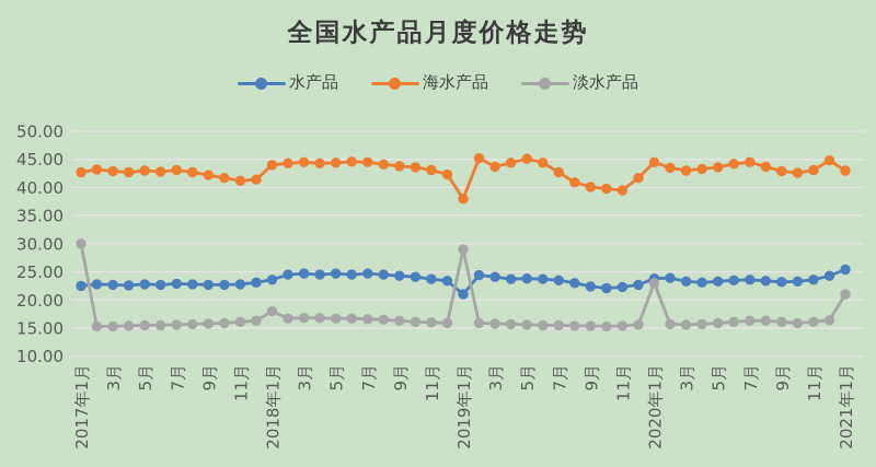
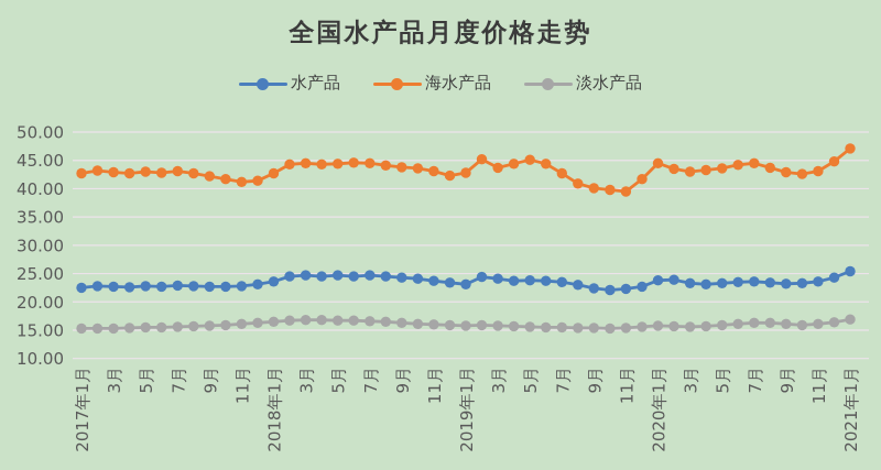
淡水产品/2017年1月: 30 -> 15
海水产品/2018年1月: 44 -> 43
淡水产品/2018年1月: 18 -> 16
水产品/2019年1月: 21 -> 23
海水产品/2019年1月: 38 -> 43
淡水产品/2019年1月: 29 -> 16
淡水产品/2020年1月: 23 -> 16
海水产品/2021年1月: 43 -> 47
淡水产品/2021年1月: 21 -> 17
